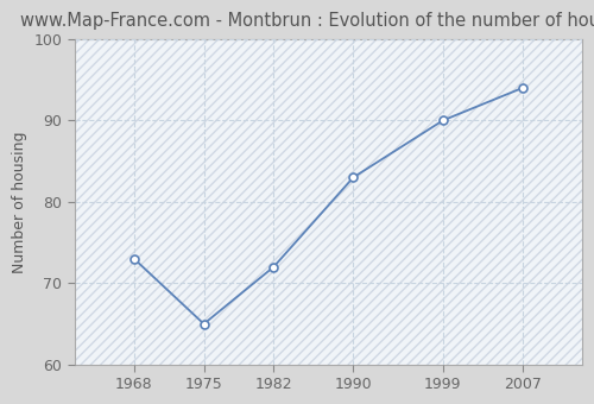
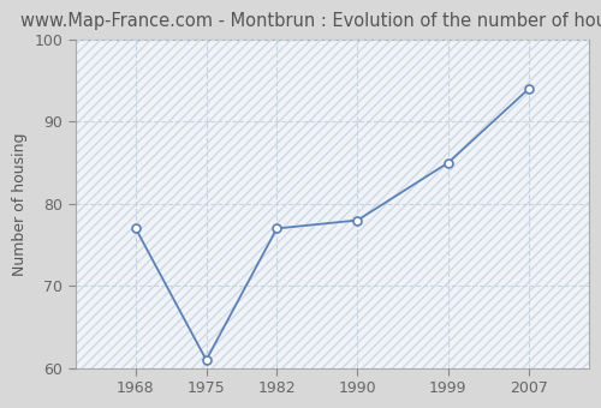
1968: 73 -> 77
1975: 65 -> 61
1982: 72 -> 77
1990: 83 -> 78
1999: 90 -> 85
